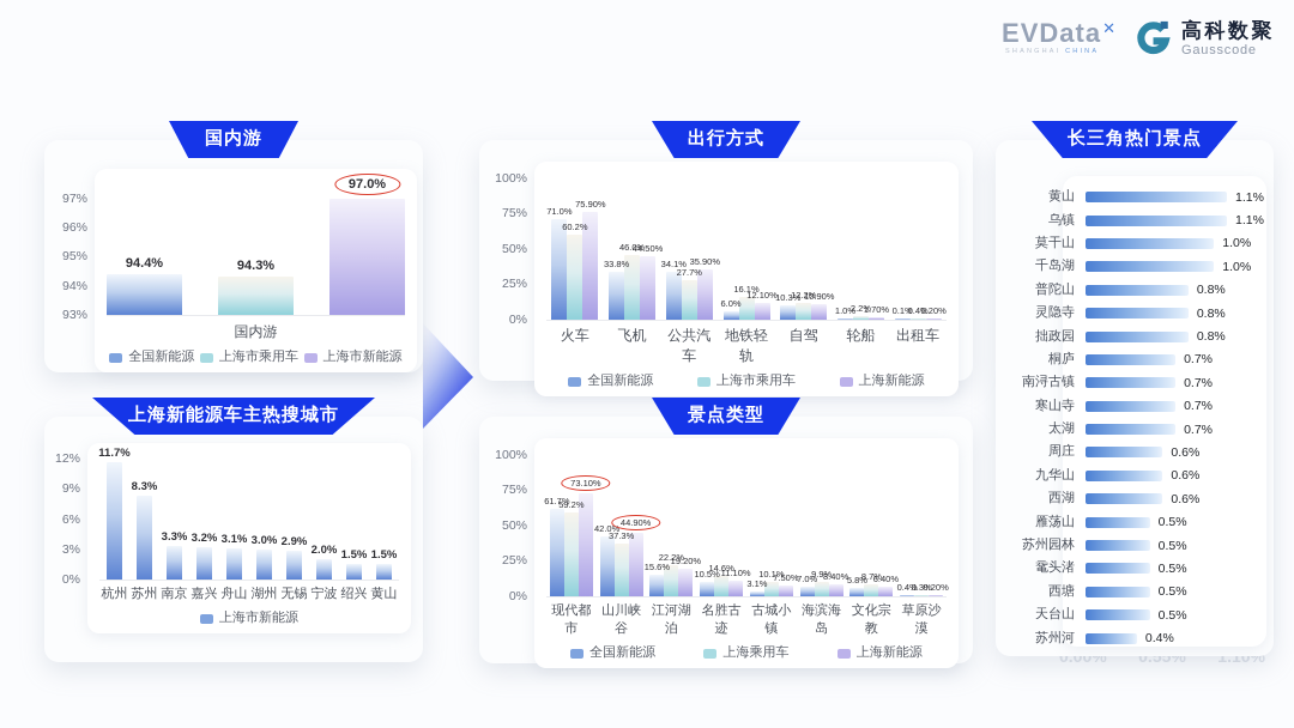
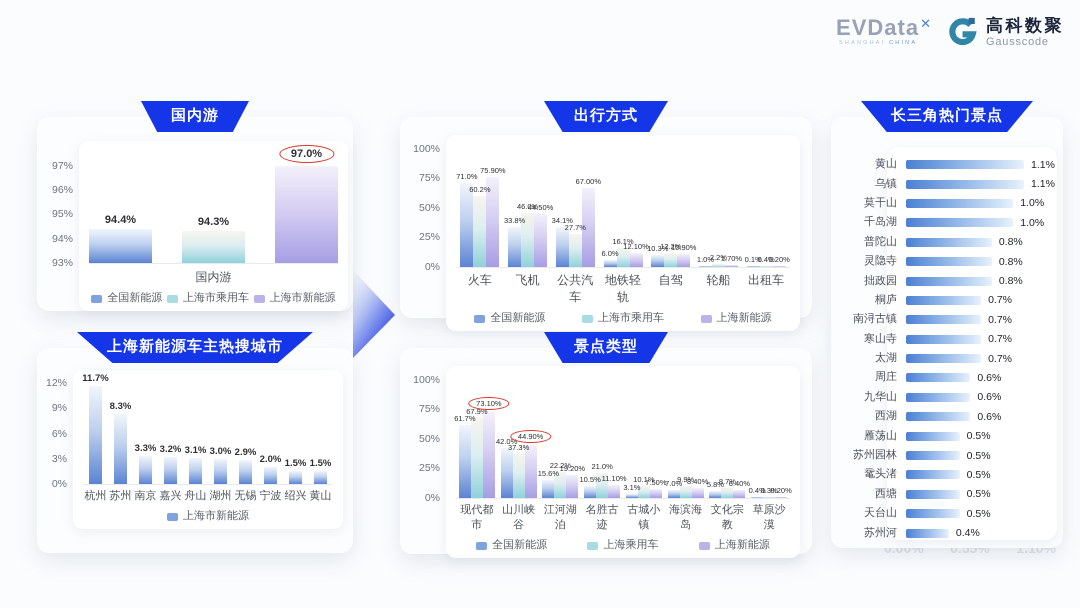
出行方式/上海新能源/公共汽车: 35.90% -> 67.00%
景点类型/上海乘用车/现代都市: 59.2% -> 67.9%
景点类型/上海乘用车/名胜古迹: 14.6% -> 21.0%
